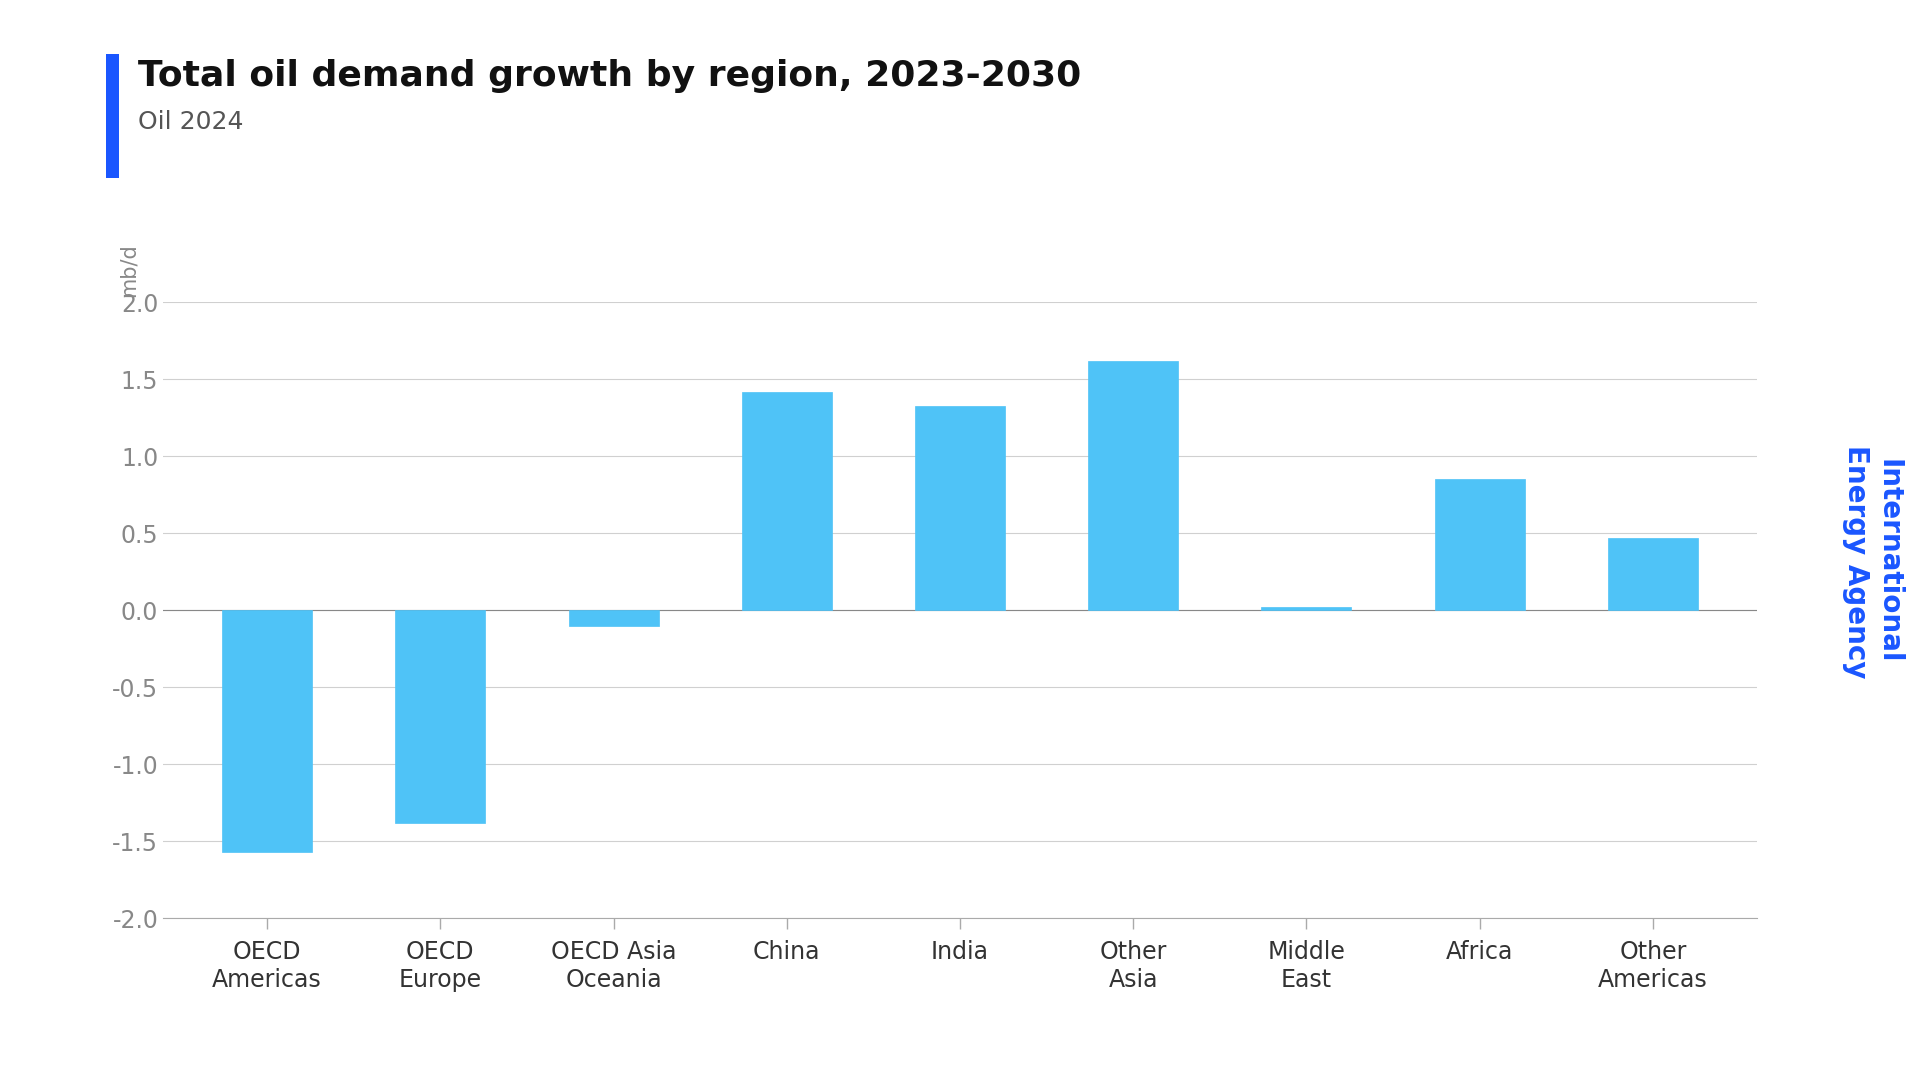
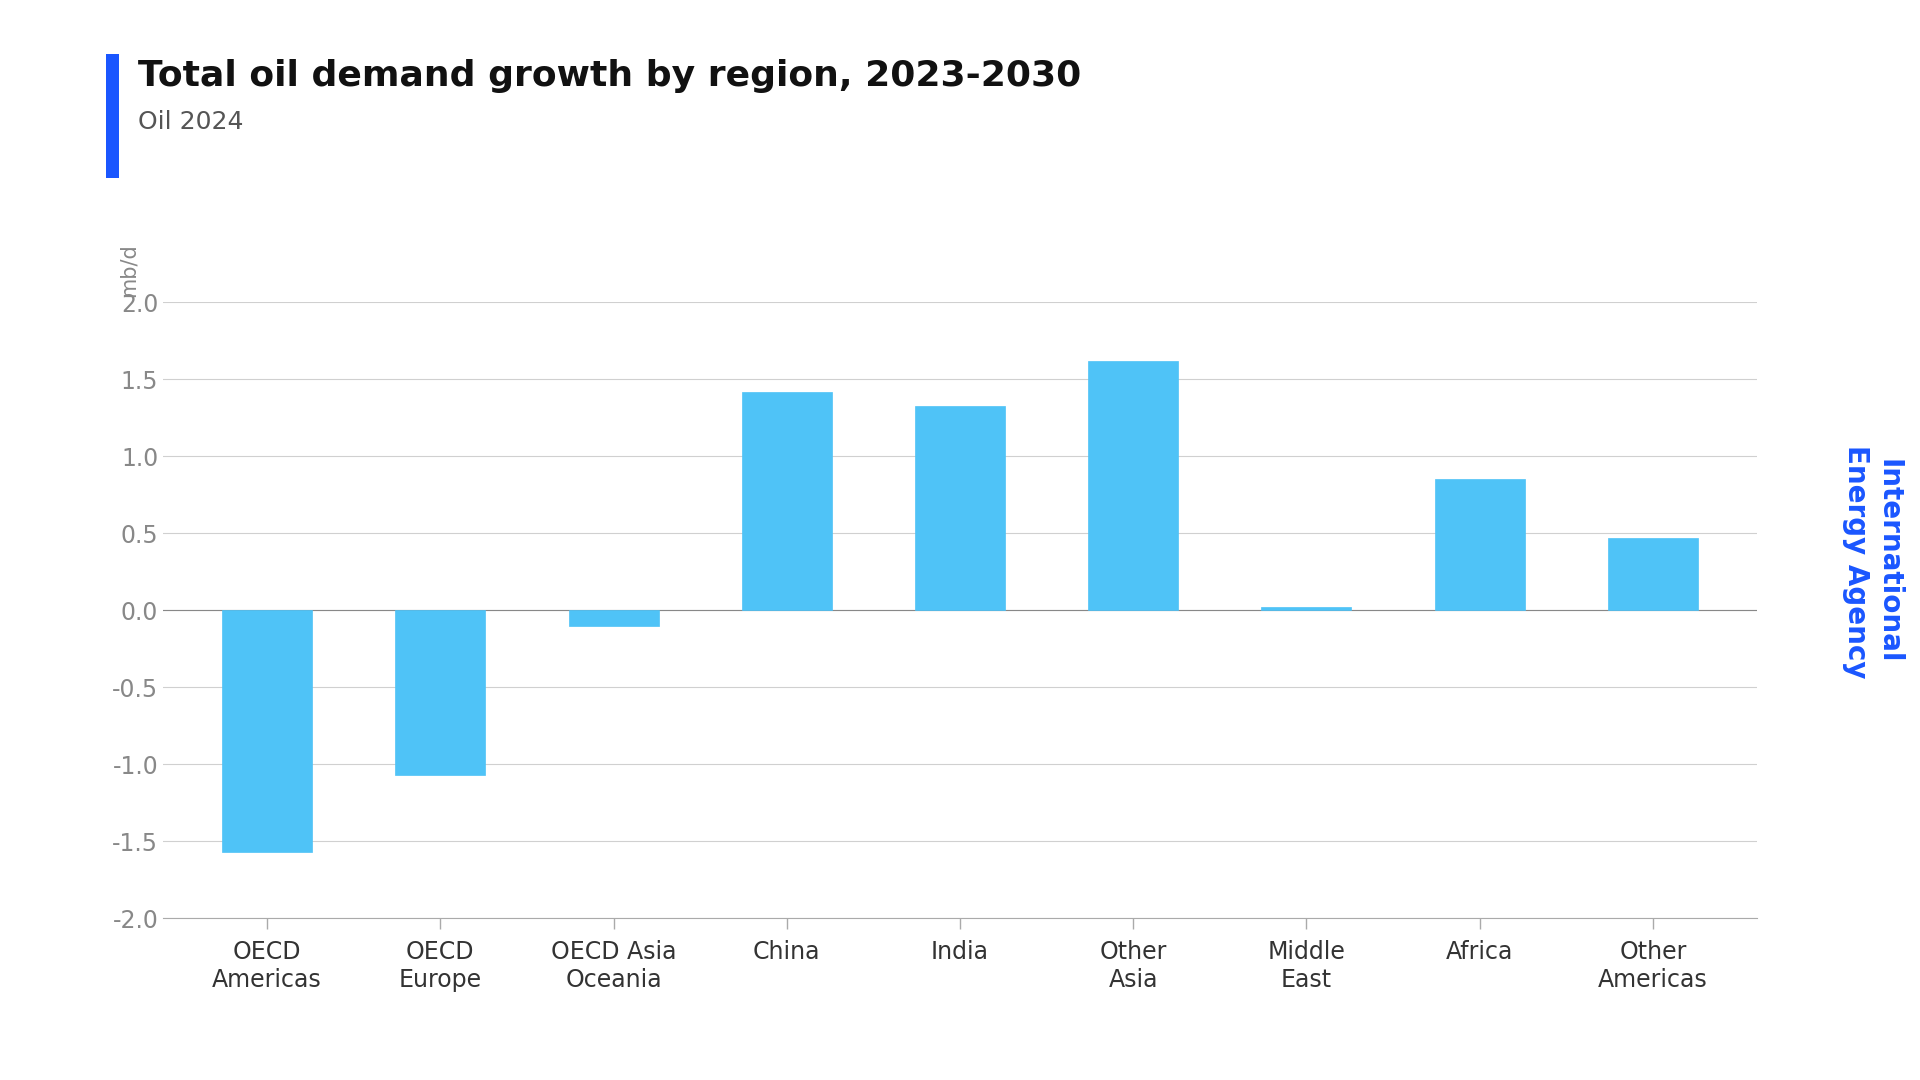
OECD Europe: -1.38 -> -1.07
